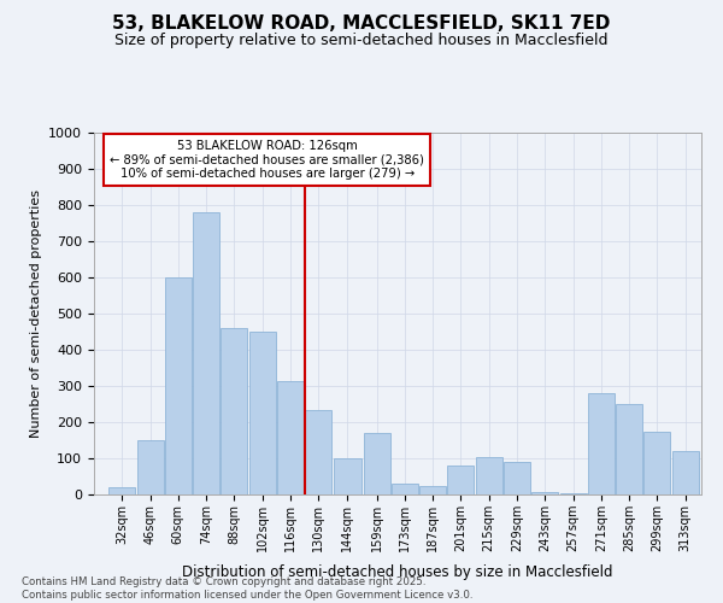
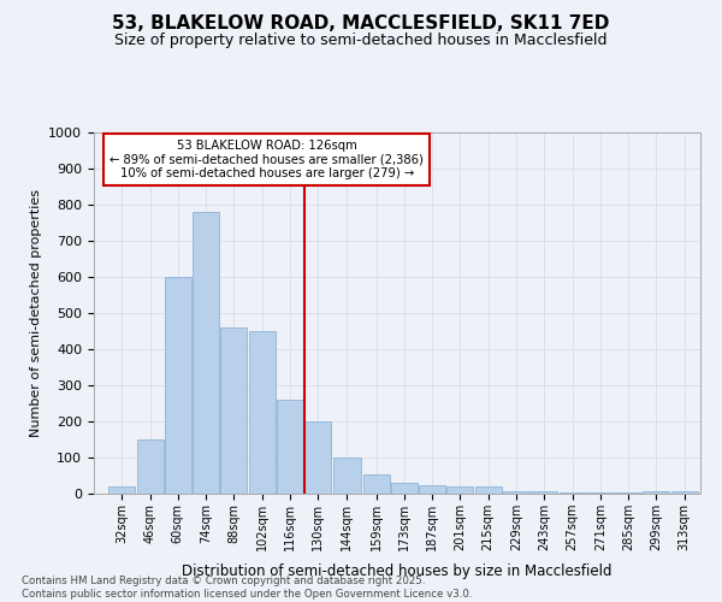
116sqm: 315 -> 260
130sqm: 235 -> 200
159sqm: 170 -> 55
201sqm: 80 -> 20
215sqm: 105 -> 20
229sqm: 90 -> 8
271sqm: 280 -> 5
285sqm: 250 -> 3
299sqm: 175 -> 8
313sqm: 120 -> 8
